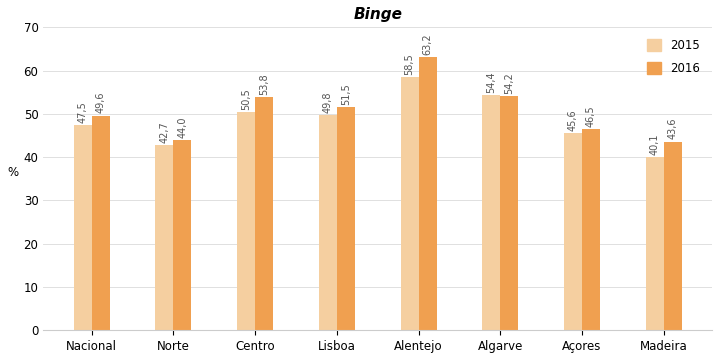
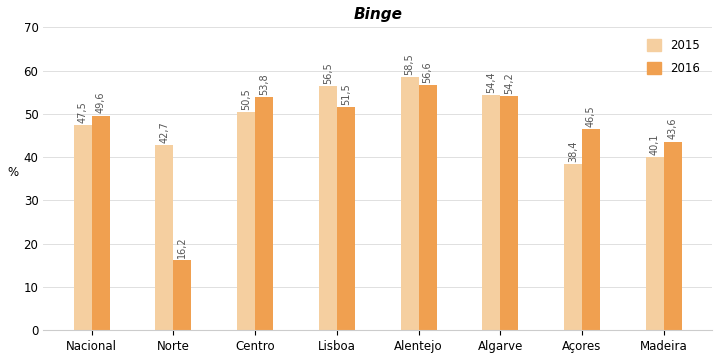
2016/Norte: 44,0 -> 16,2
2015/Lisboa: 49,8 -> 56,5
2016/Alentejo: 63,2 -> 56,6
2015/Açores: 45,6 -> 38,4
